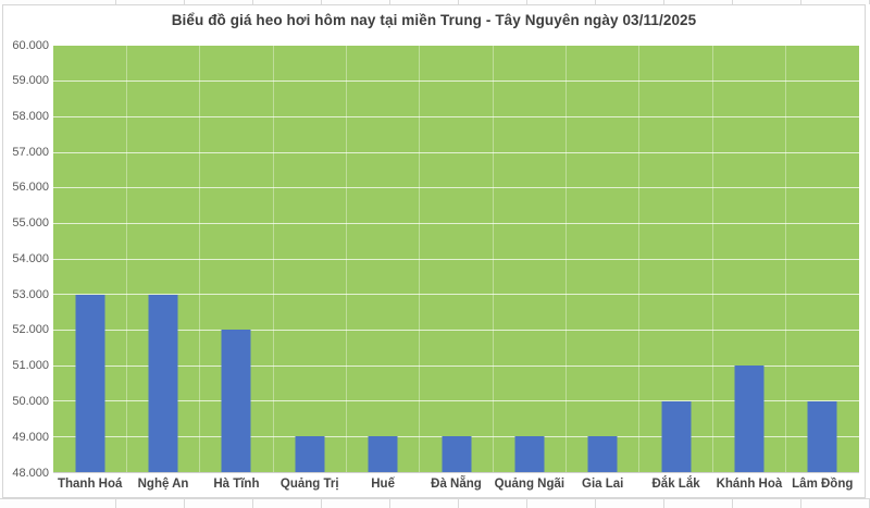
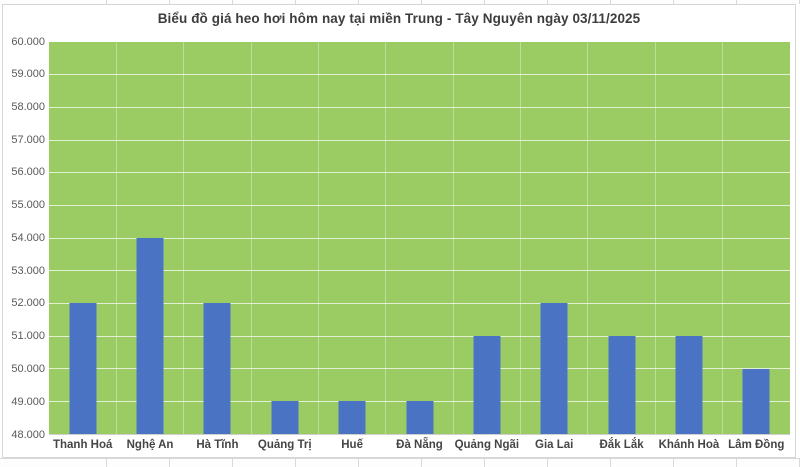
Thanh Hoá: 53000 -> 52000
Nghệ An: 53000 -> 54000
Quảng Ngãi: 49000 -> 51000
Gia Lai: 49000 -> 52000
Đắk Lắk: 50000 -> 51000
